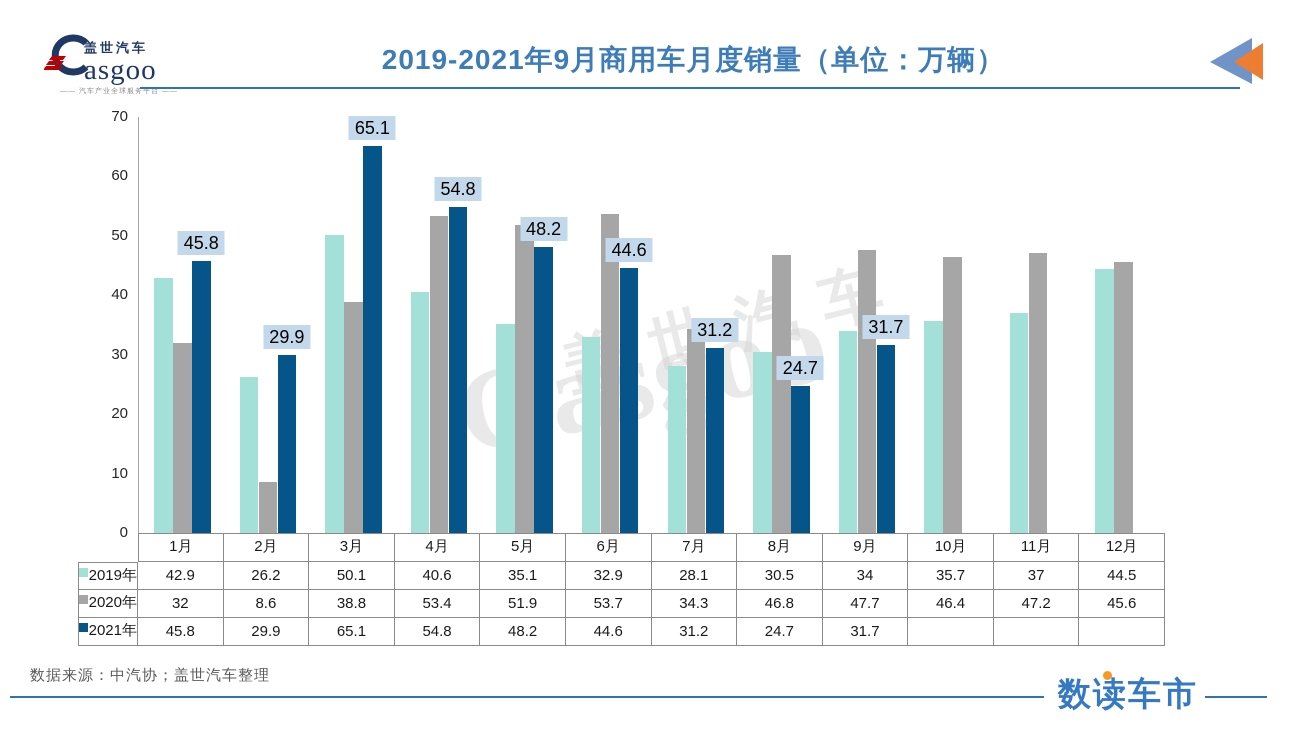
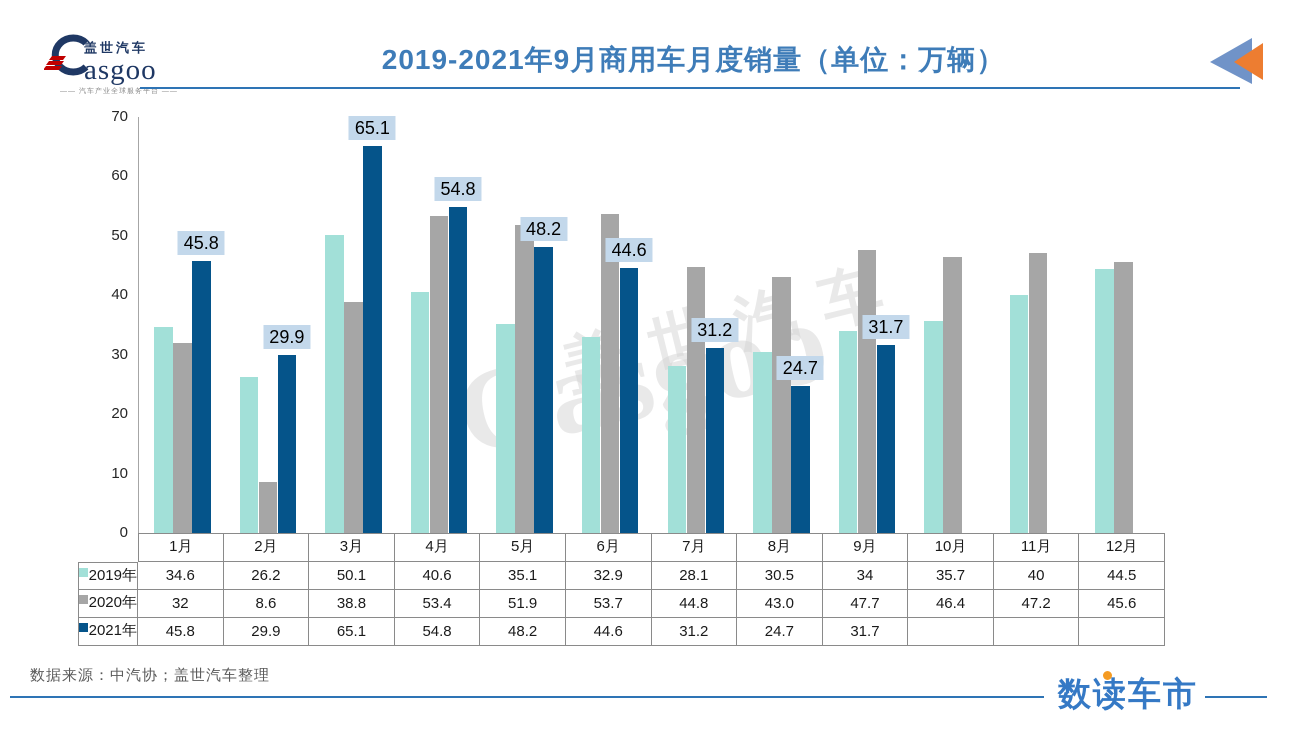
2019年/1月: 42.9 -> 34.6
2020年/7月: 34.3 -> 44.8
2020年/8月: 46.8 -> 43.0
2019年/11月: 37 -> 40
